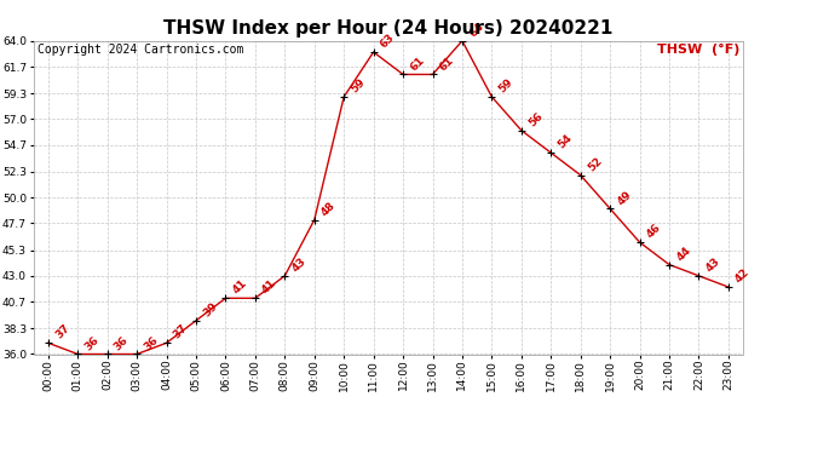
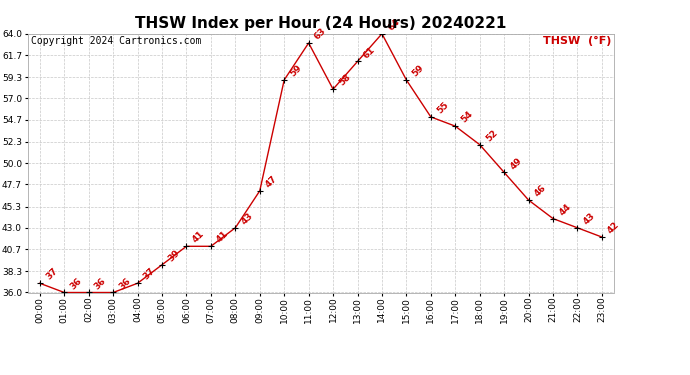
09:00: 48 -> 47
12:00: 61 -> 58
16:00: 56 -> 55
